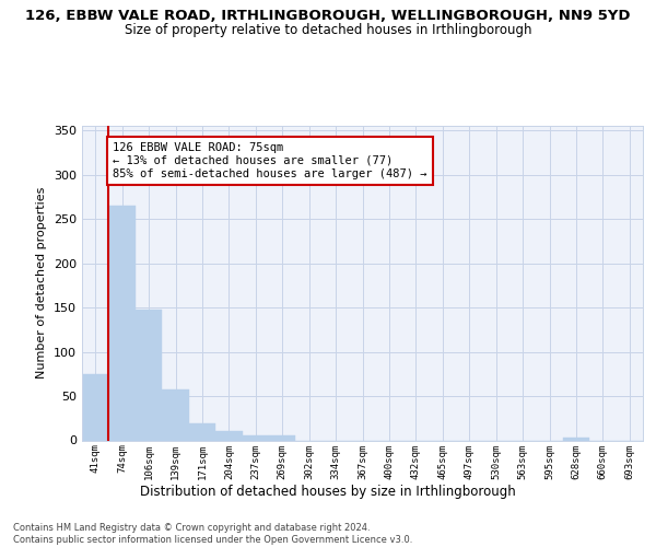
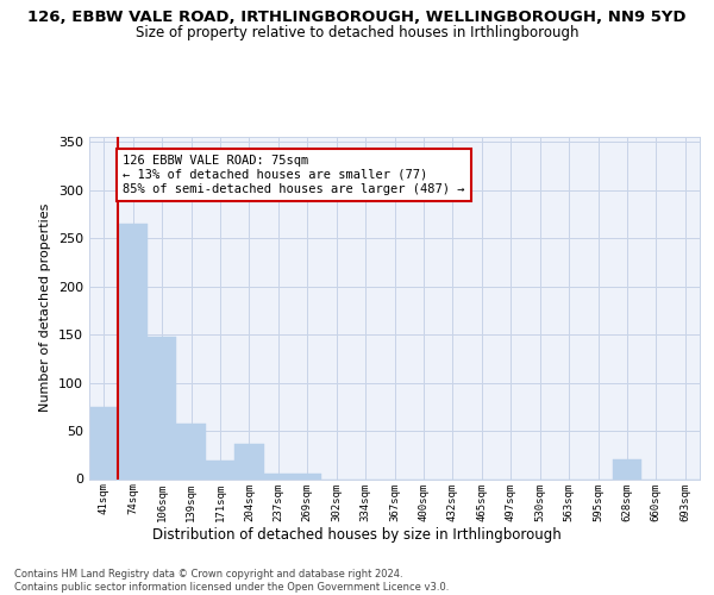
204sqm: 10 -> 36
628sqm: 3 -> 20
